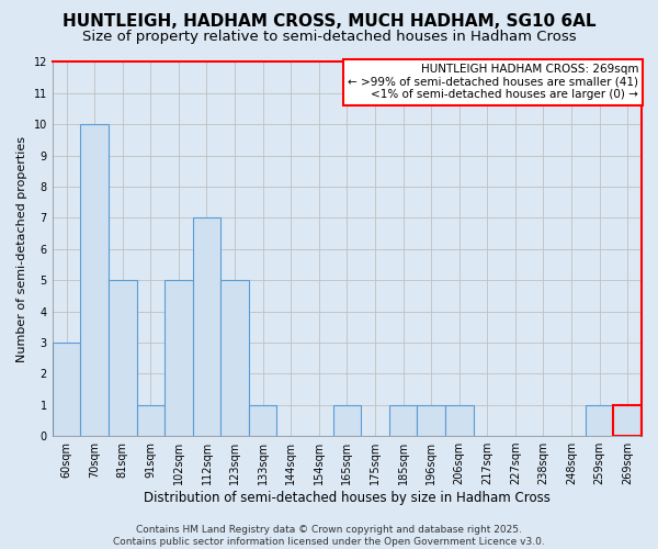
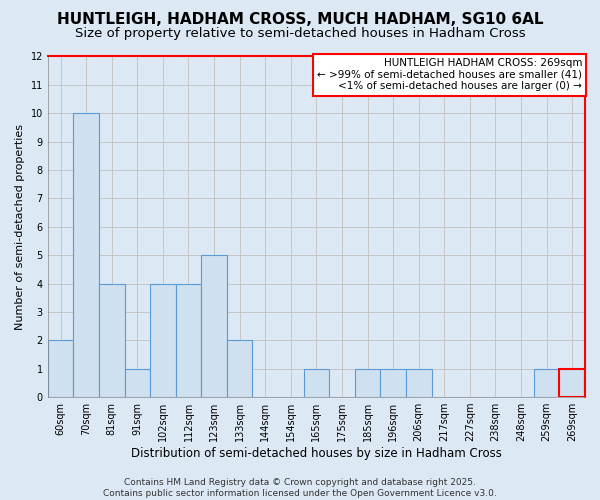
60sqm: 3 -> 2
81sqm: 5 -> 4
102sqm: 5 -> 4
112sqm: 7 -> 4
133sqm: 1 -> 2
